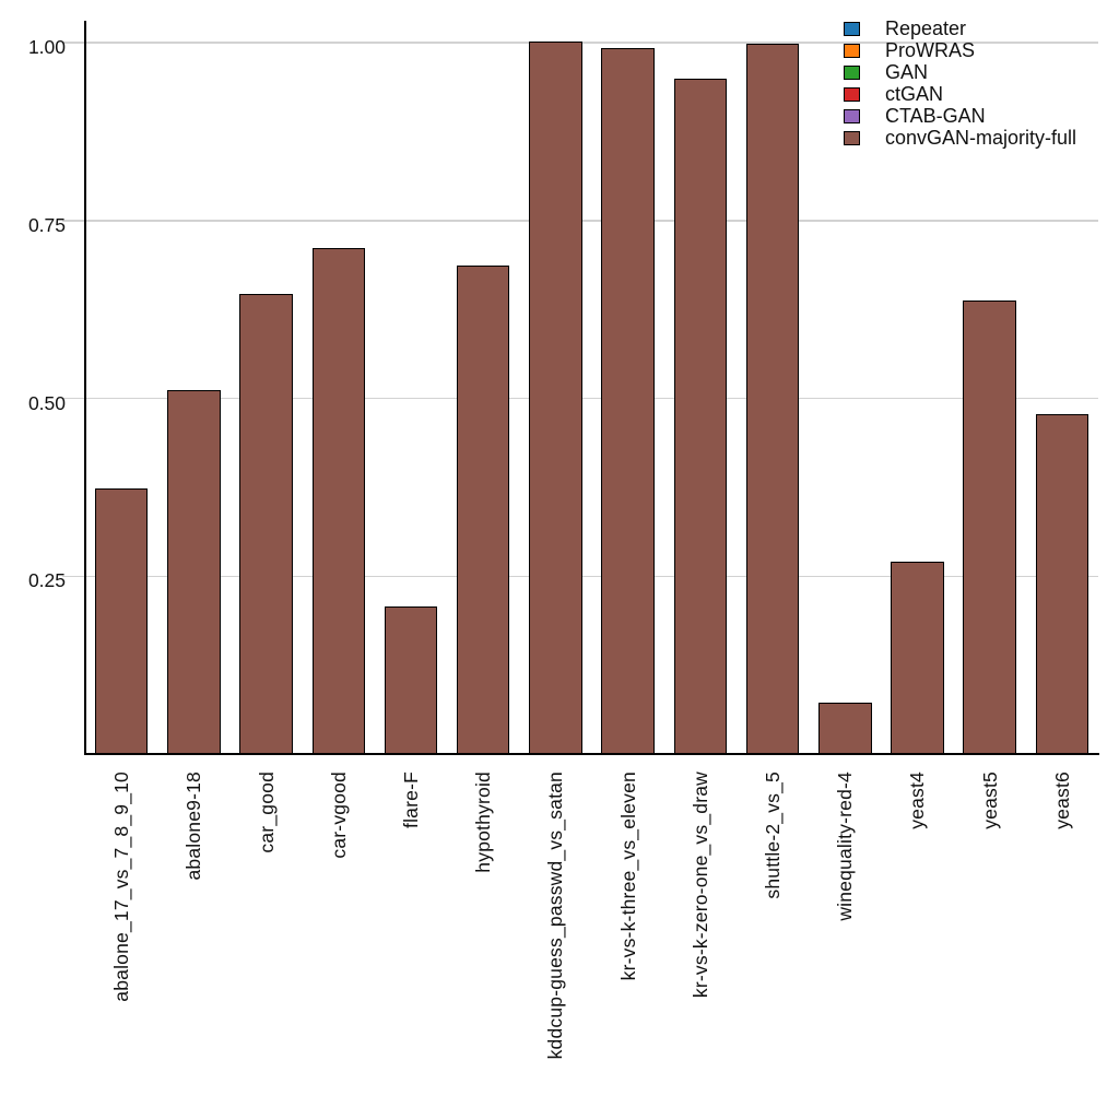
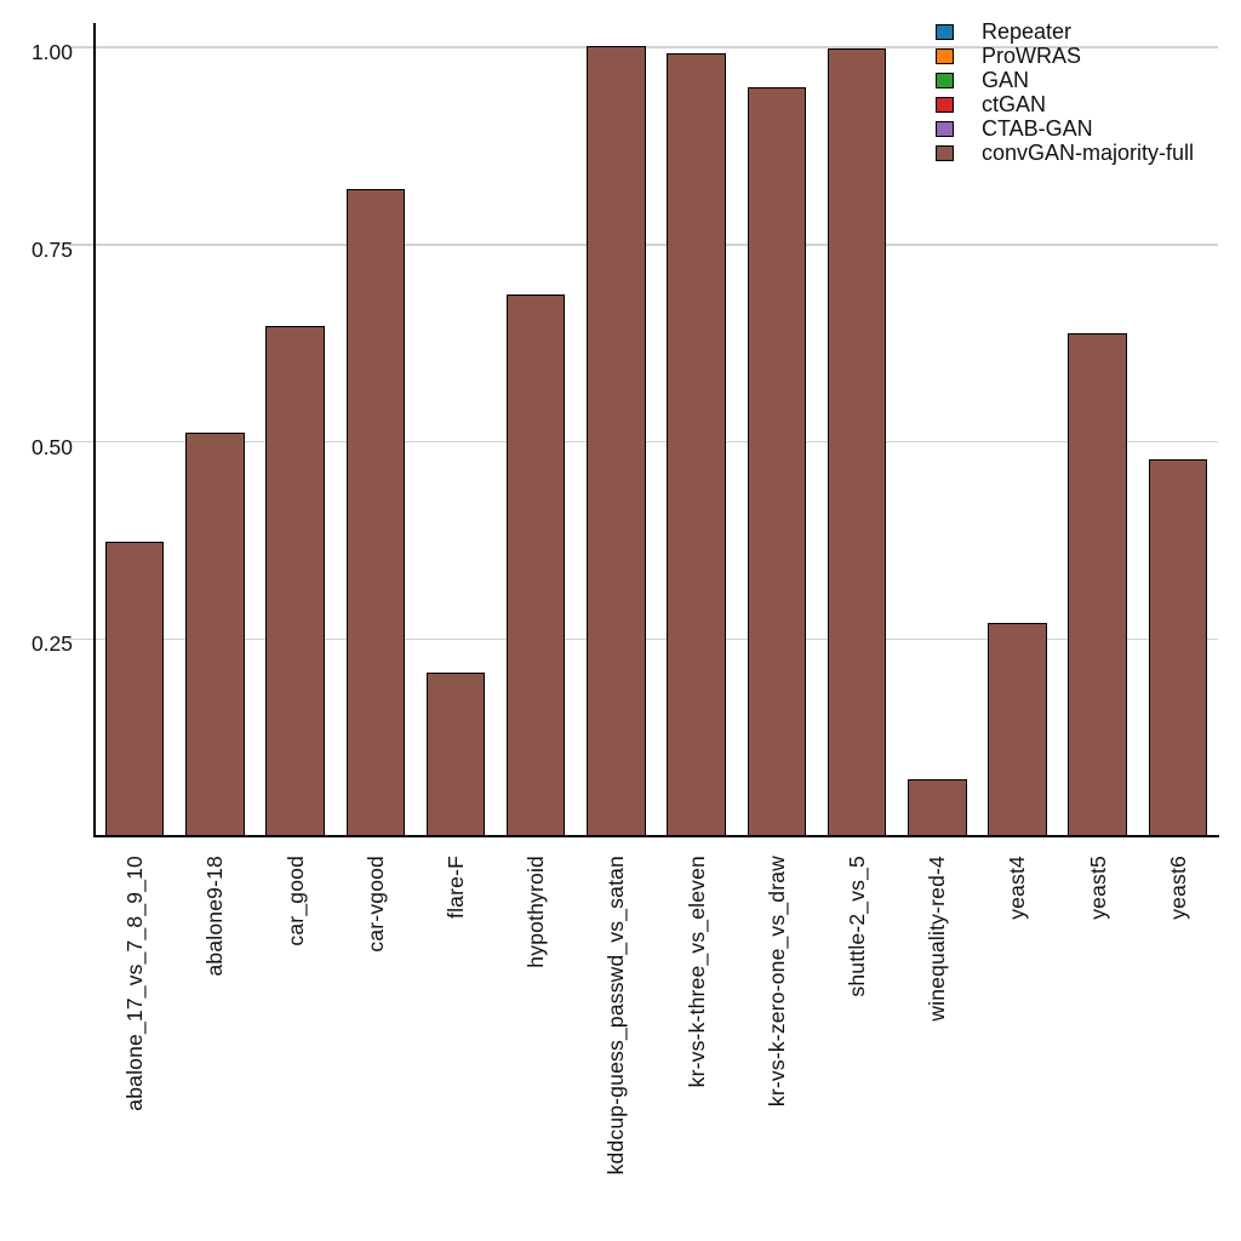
car-vgood: 0.71 -> 0.82
